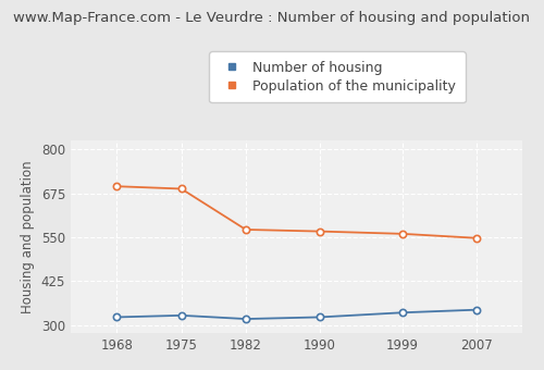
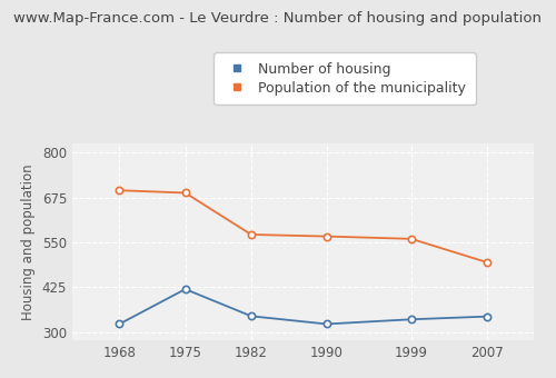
Number of housing/1975: 328 -> 420
Number of housing/1982: 318 -> 345
Population of the municipality/2007: 548 -> 495
